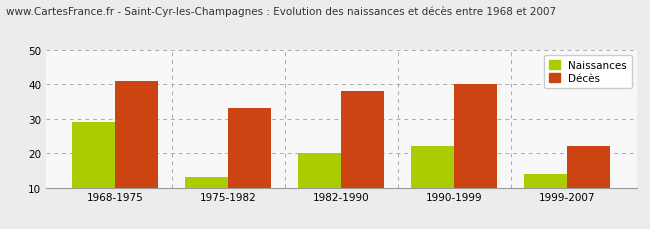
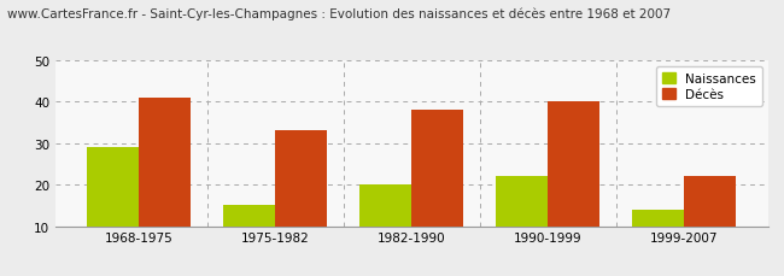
Naissances/1975-1982: 13 -> 15
